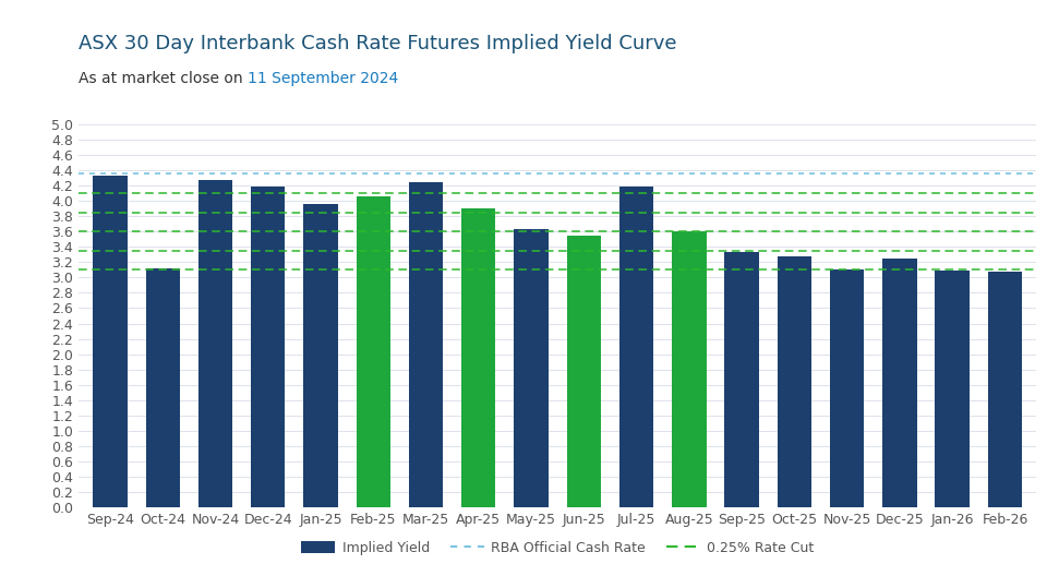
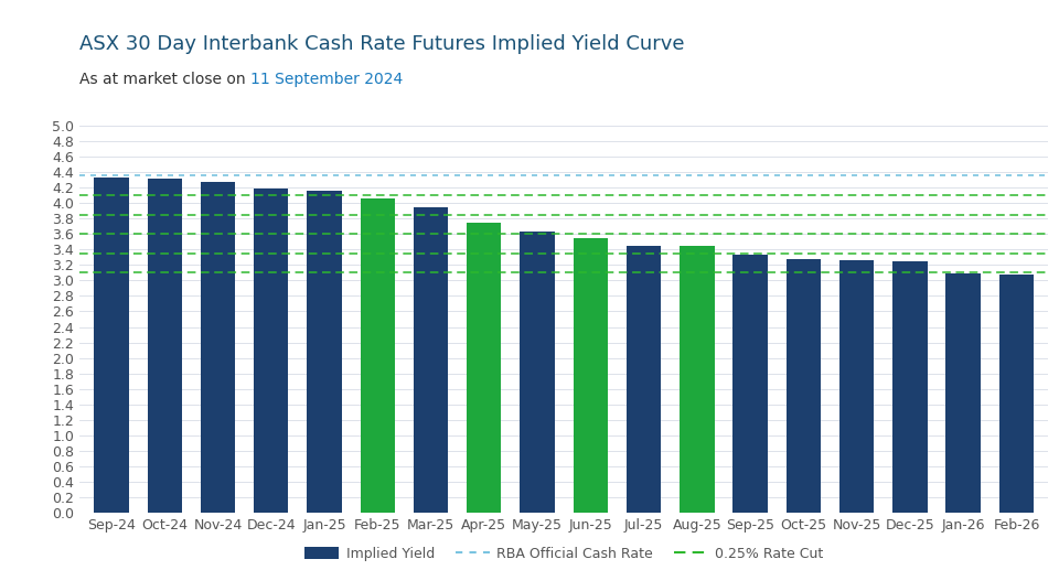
Oct-24: 3.12 -> 4.31
Jan-25: 3.96 -> 4.16
Mar-25: 4.24 -> 3.94
Apr-25: 3.90 -> 3.74
Jul-25: 4.18 -> 3.45
Aug-25: 3.60 -> 3.45
Nov-25: 3.10 -> 3.26
